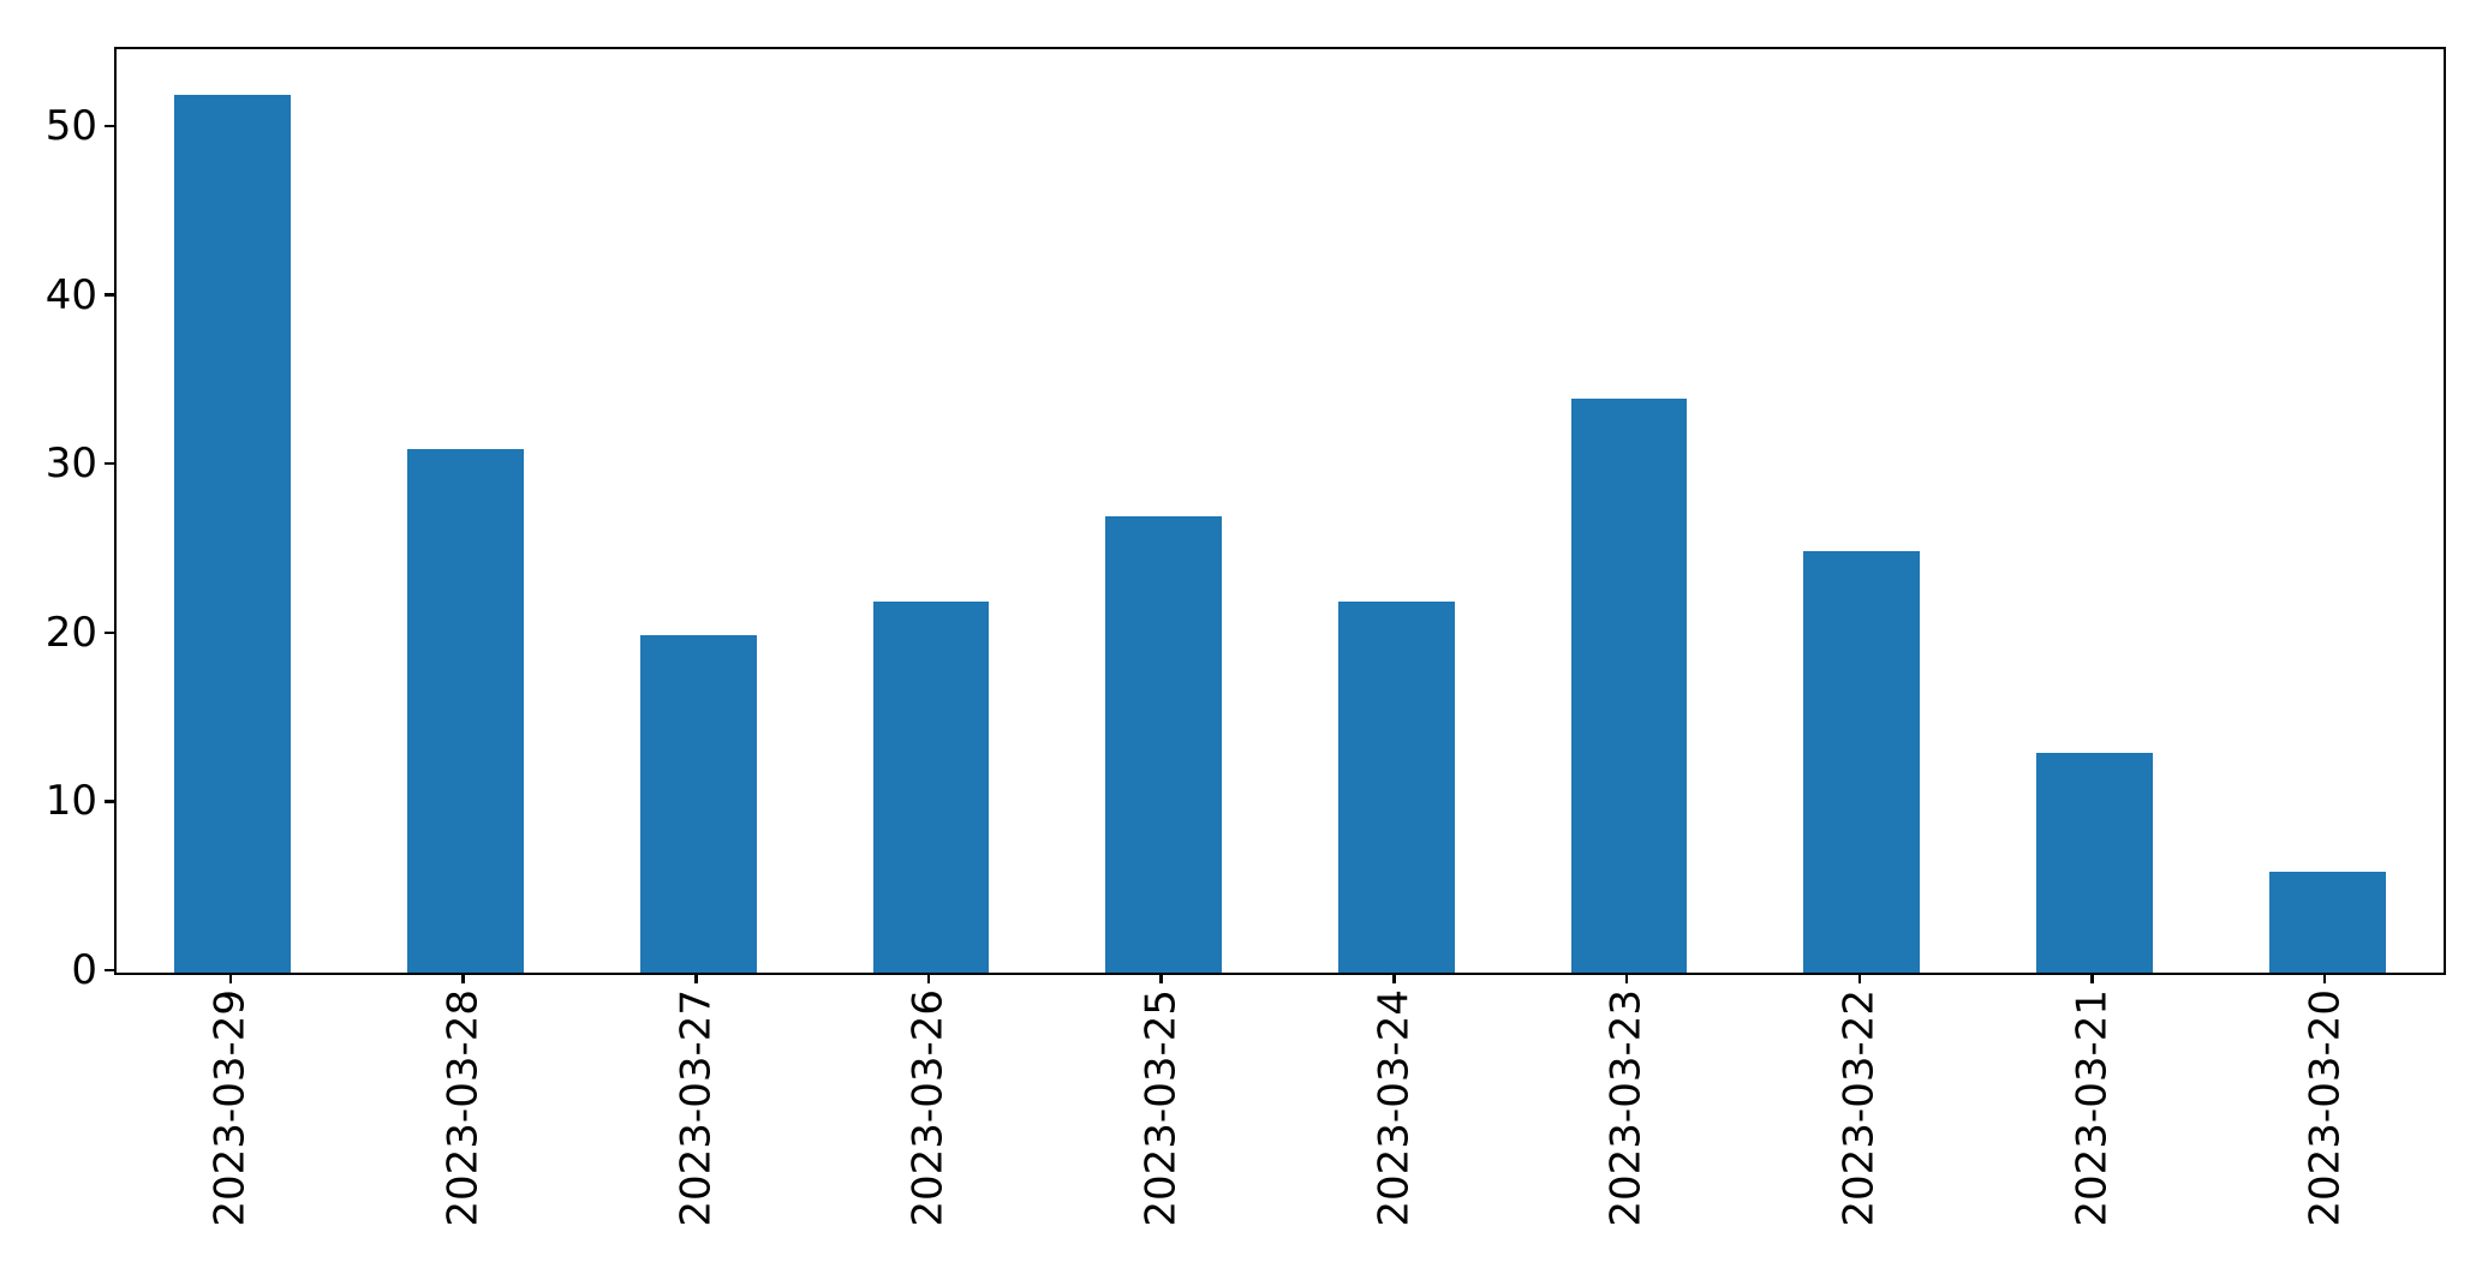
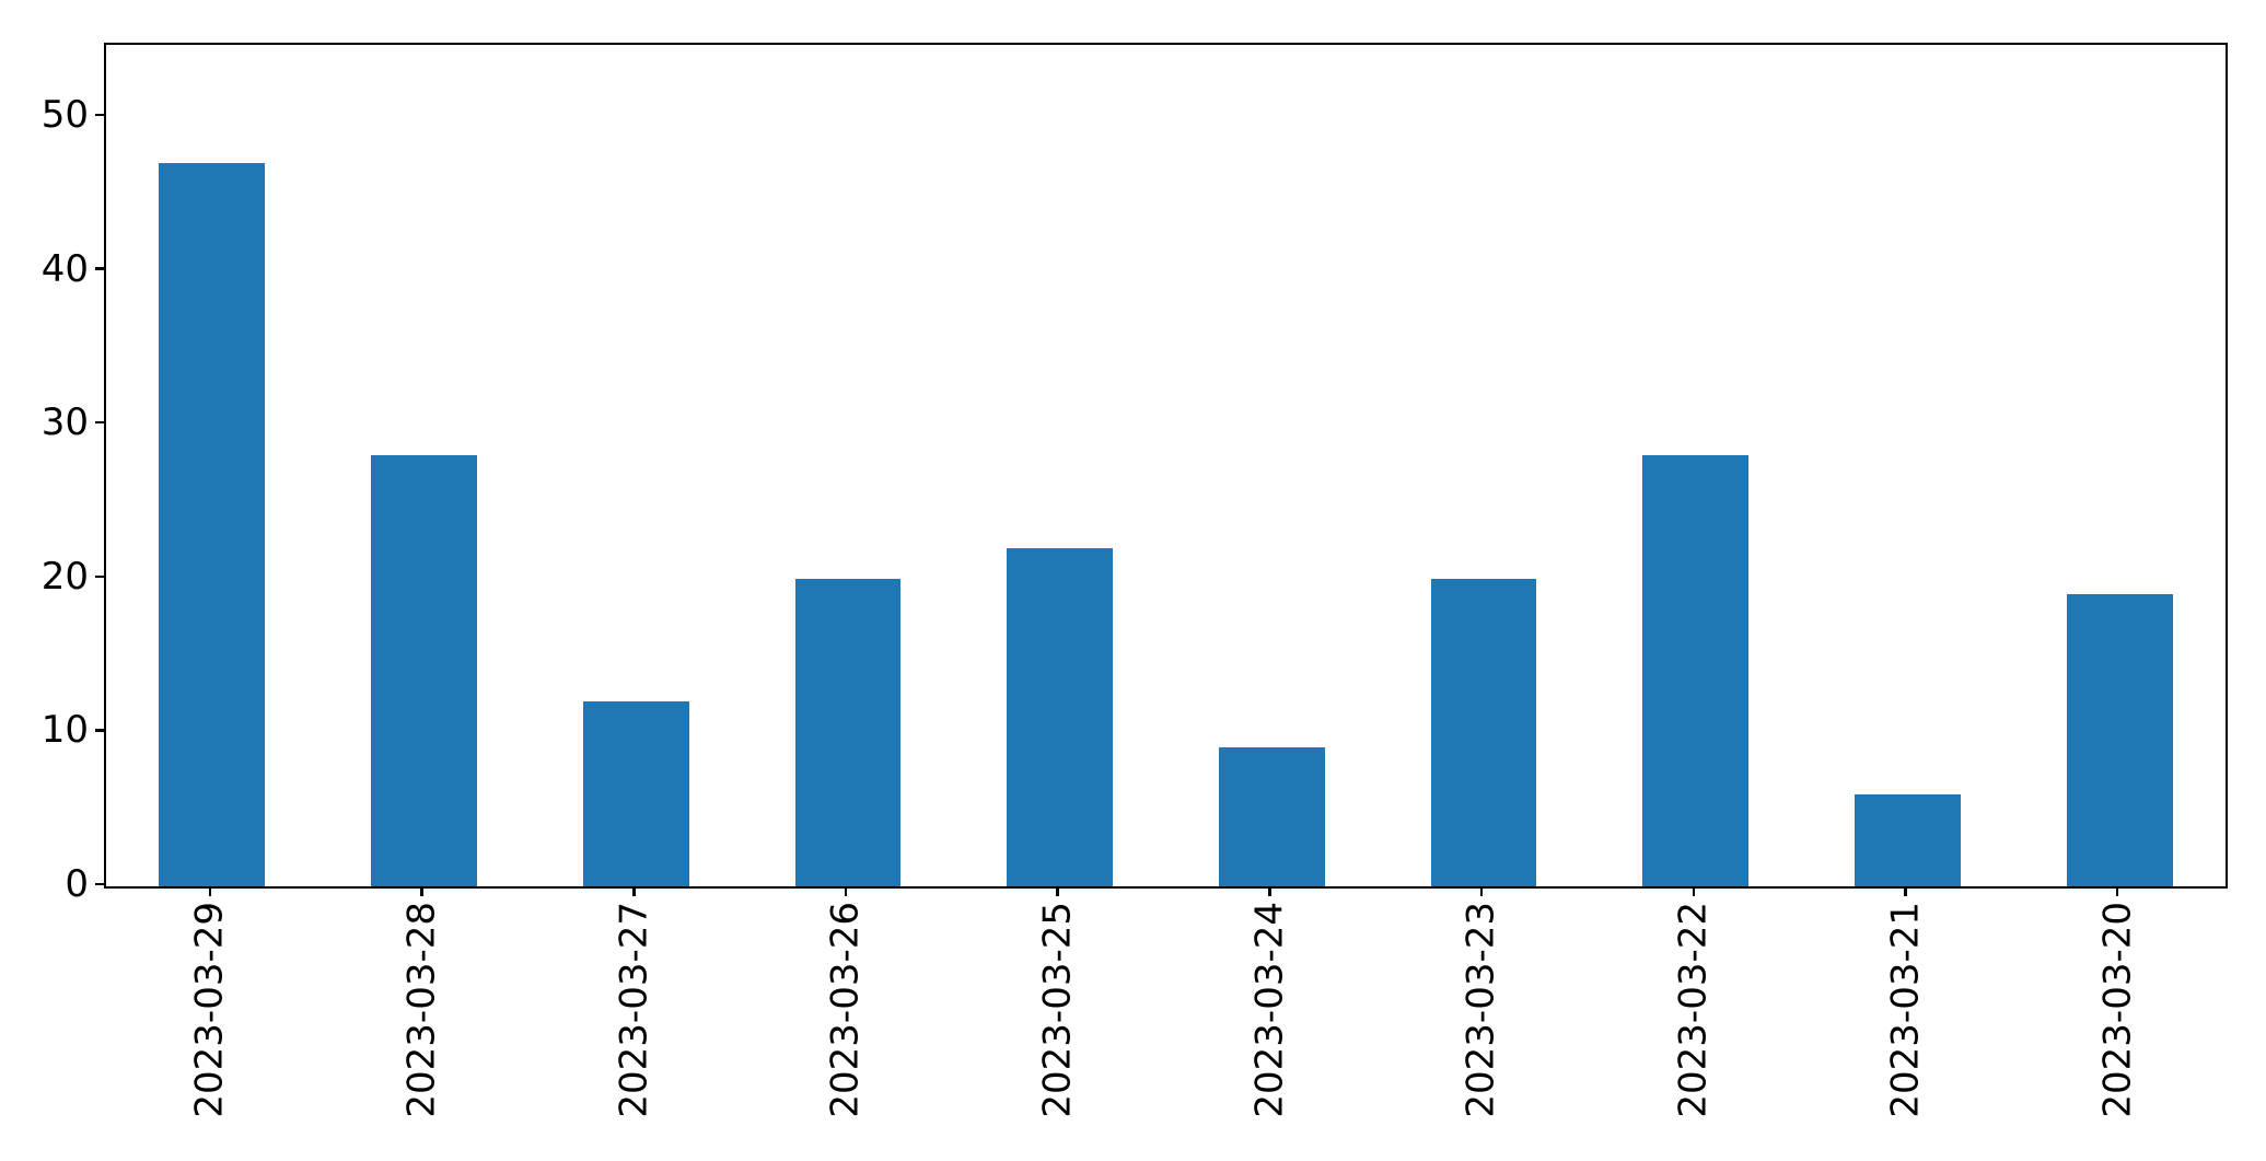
2023-03-29: 52 -> 47
2023-03-28: 31 -> 28
2023-03-27: 20 -> 12
2023-03-26: 22 -> 20
2023-03-25: 27 -> 22
2023-03-24: 22 -> 9
2023-03-23: 34 -> 20
2023-03-22: 25 -> 28
2023-03-21: 13 -> 6
2023-03-20: 6 -> 19
